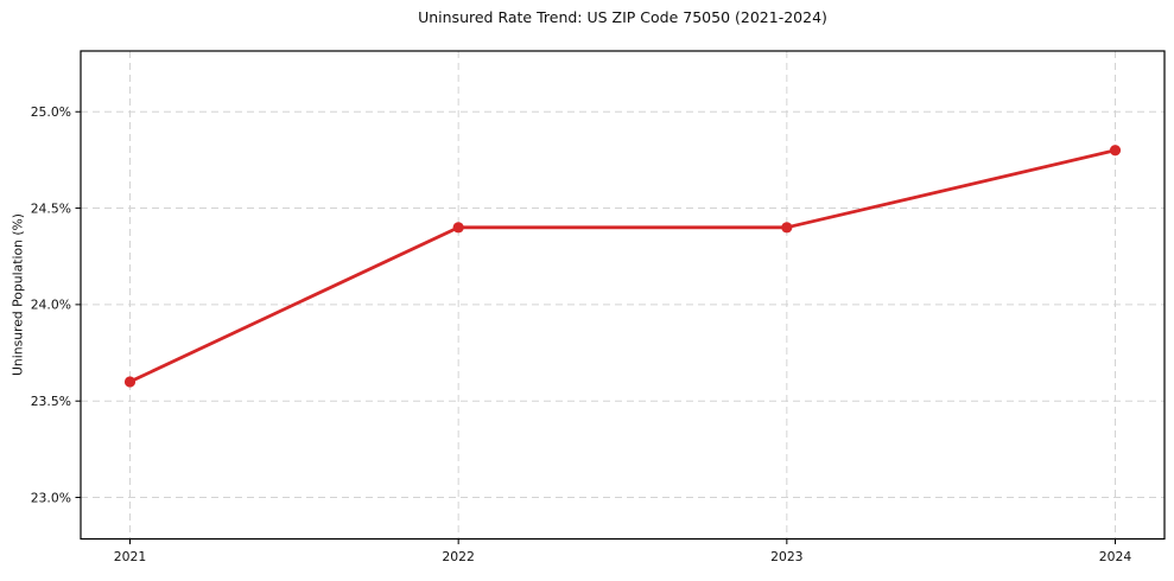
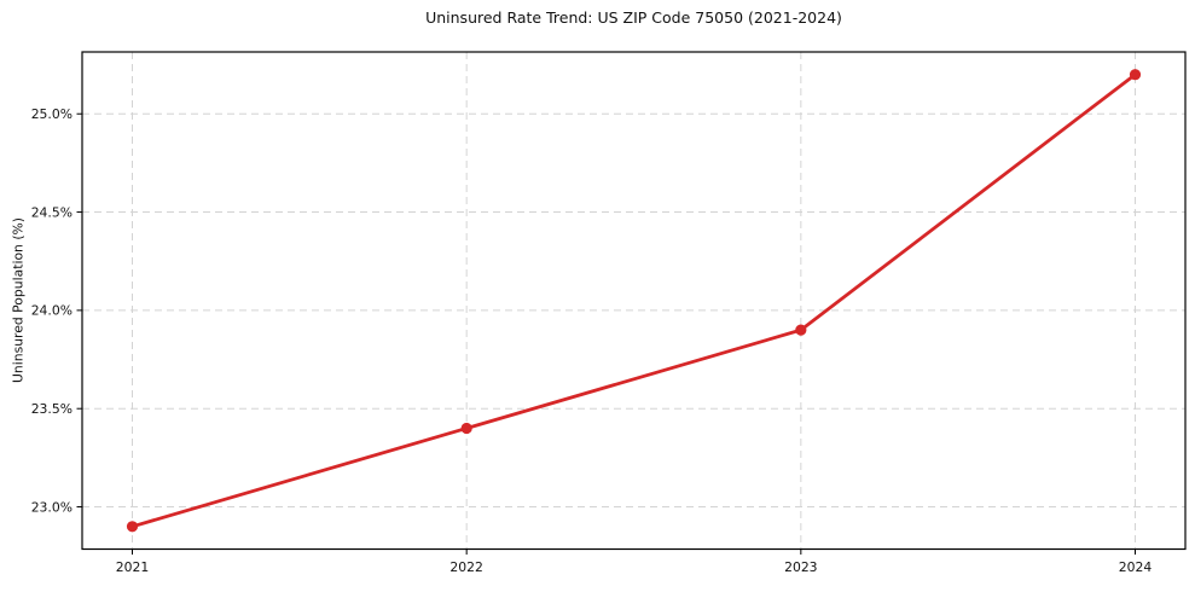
2021: 23.6% -> 22.9%
2022: 24.4% -> 23.4%
2023: 24.4% -> 23.9%
2024: 24.8% -> 25.2%
